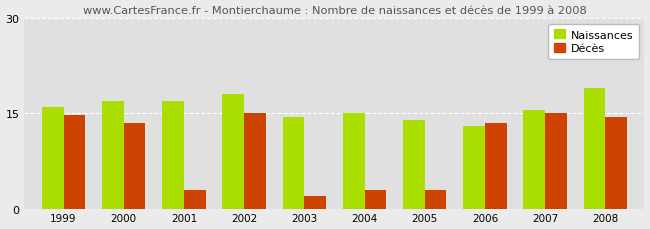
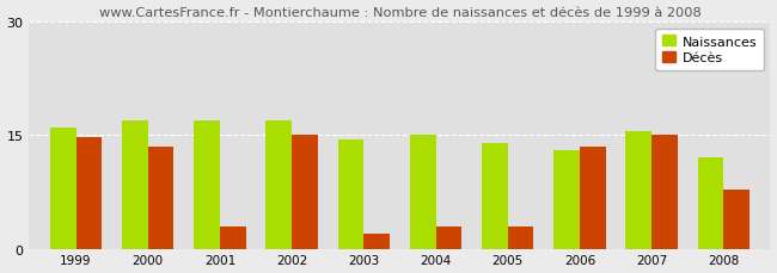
Naissances/2002: 18.0 -> 17.0
Naissances/2008: 19.0 -> 12.0
Décès/2008: 14.5 -> 7.8
